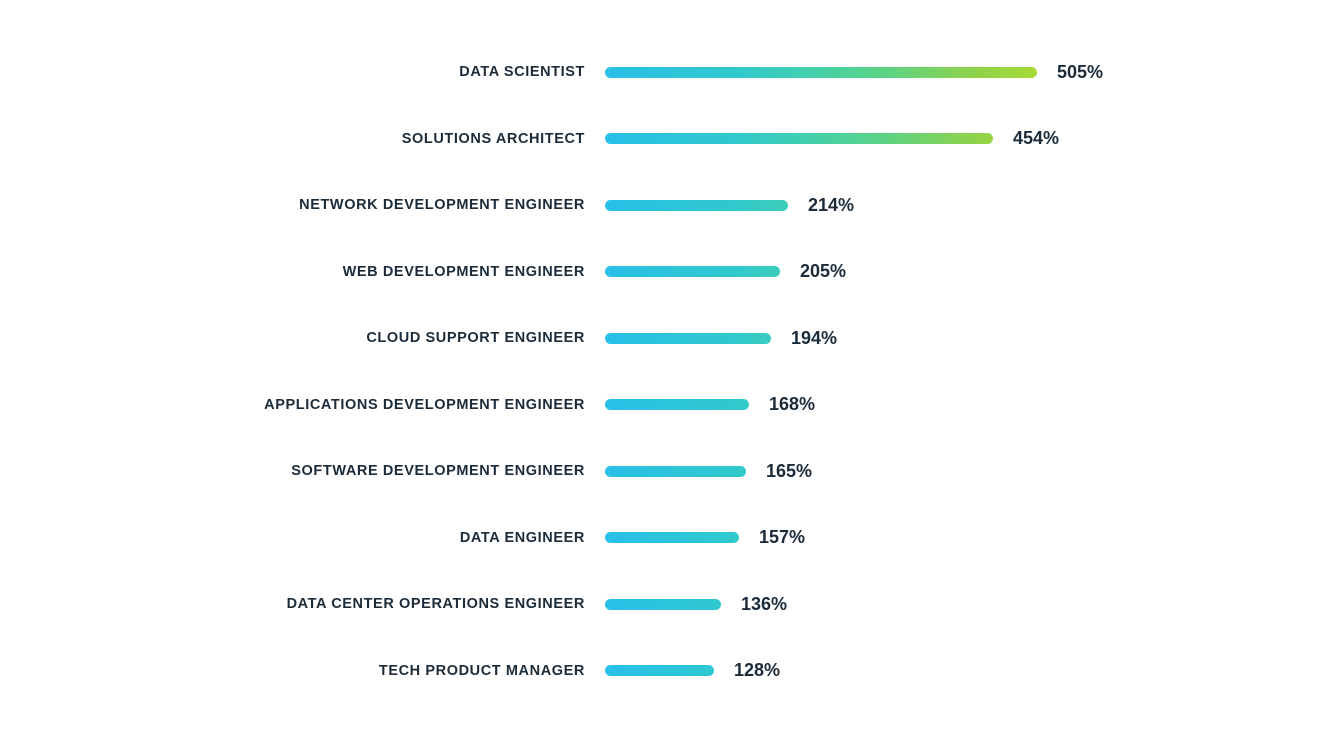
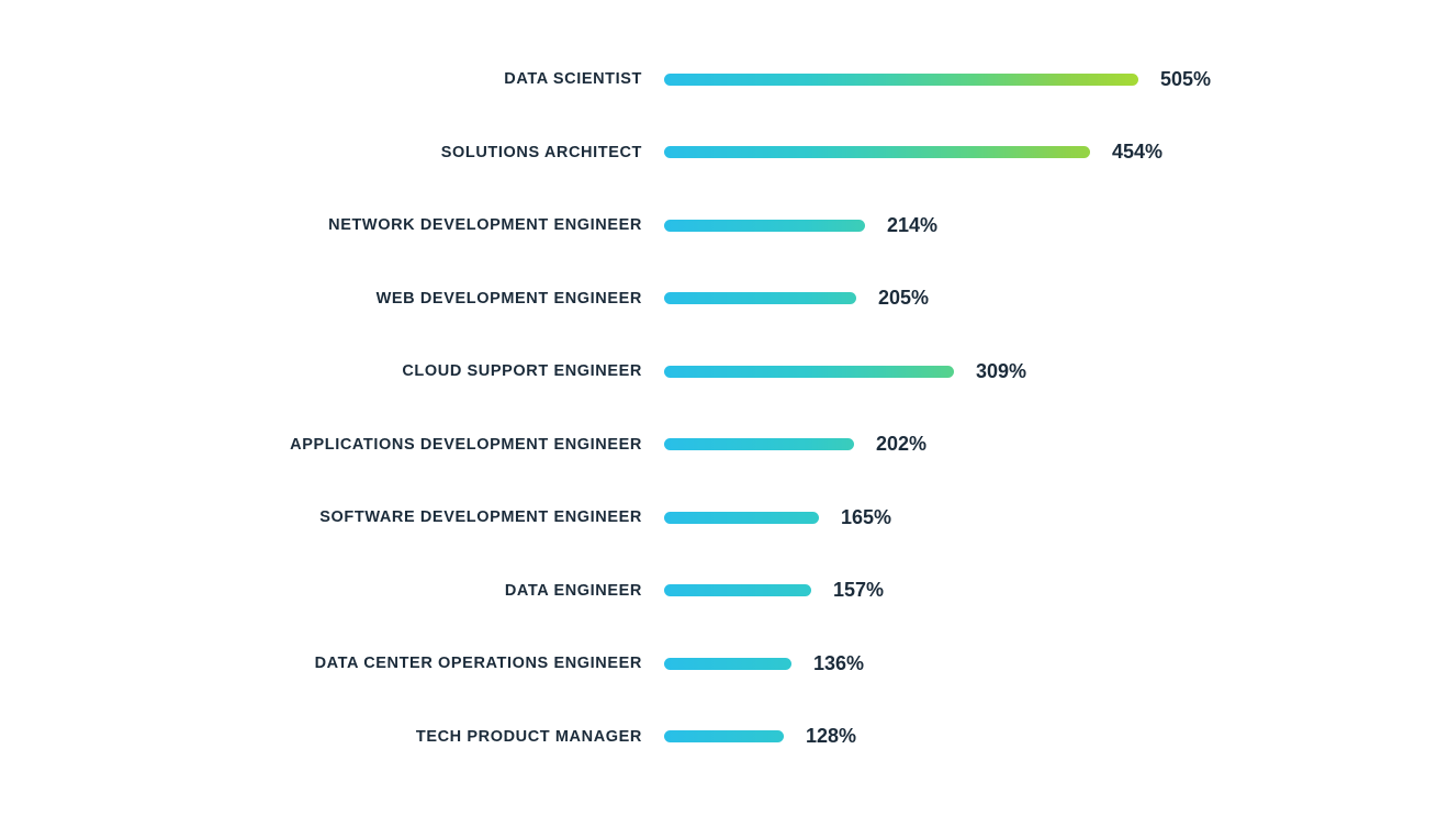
CLOUD SUPPORT ENGINEER: 194% -> 309%
APPLICATIONS DEVELOPMENT ENGINEER: 168% -> 202%
